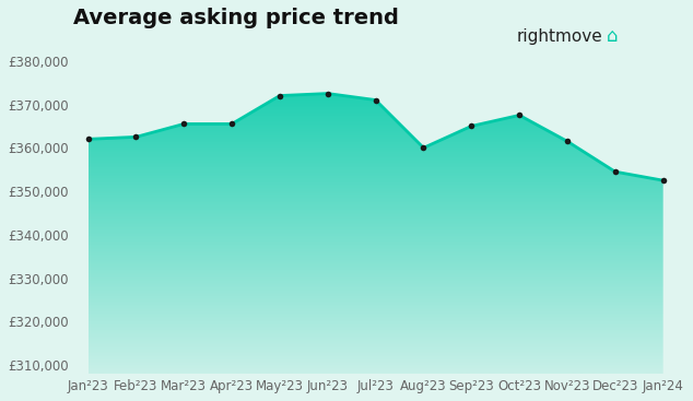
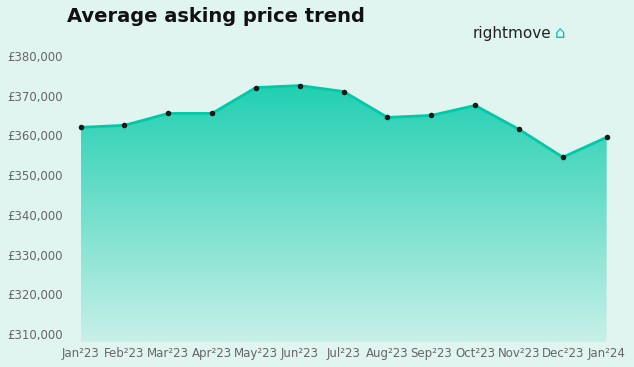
Aug²23: £360,000 -> £364,500
Jan²24: £352,500 -> £359,500
